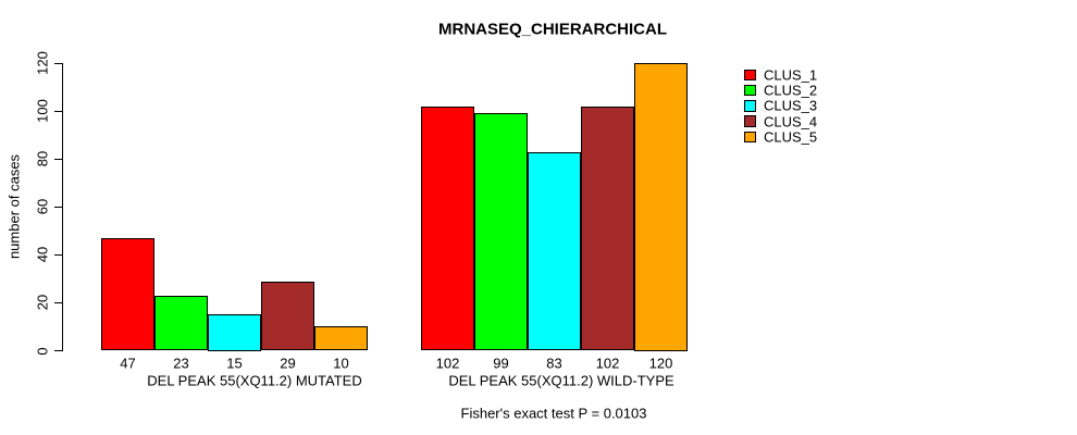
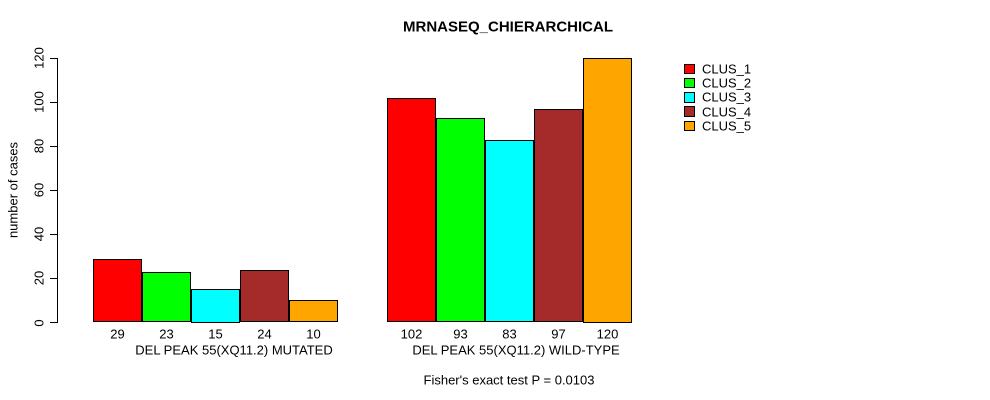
CLUS_1/DEL PEAK 55(XQ11.2) MUTATED: 47 -> 29
CLUS_4/DEL PEAK 55(XQ11.2) MUTATED: 29 -> 24
CLUS_2/DEL PEAK 55(XQ11.2) WILD-TYPE: 99 -> 93
CLUS_4/DEL PEAK 55(XQ11.2) WILD-TYPE: 102 -> 97
